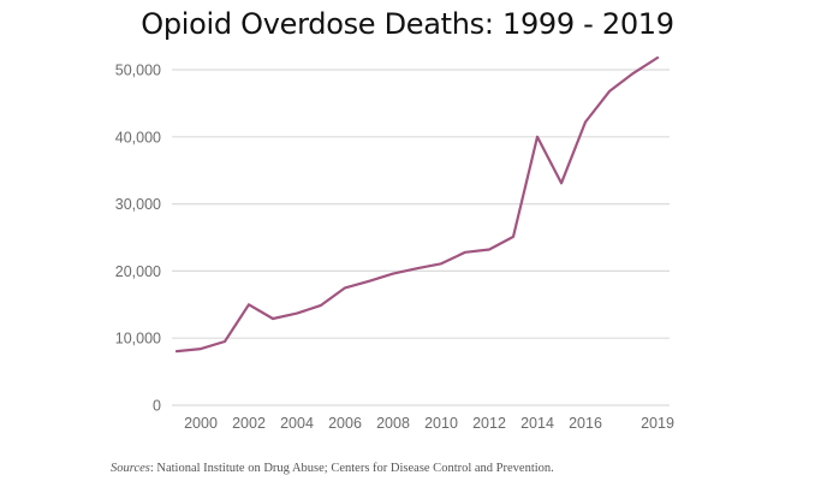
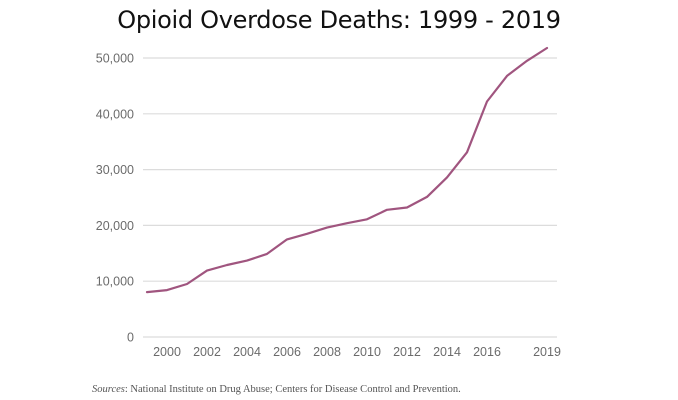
2002: 15000 -> 12000
2014: 40000 -> 29000
